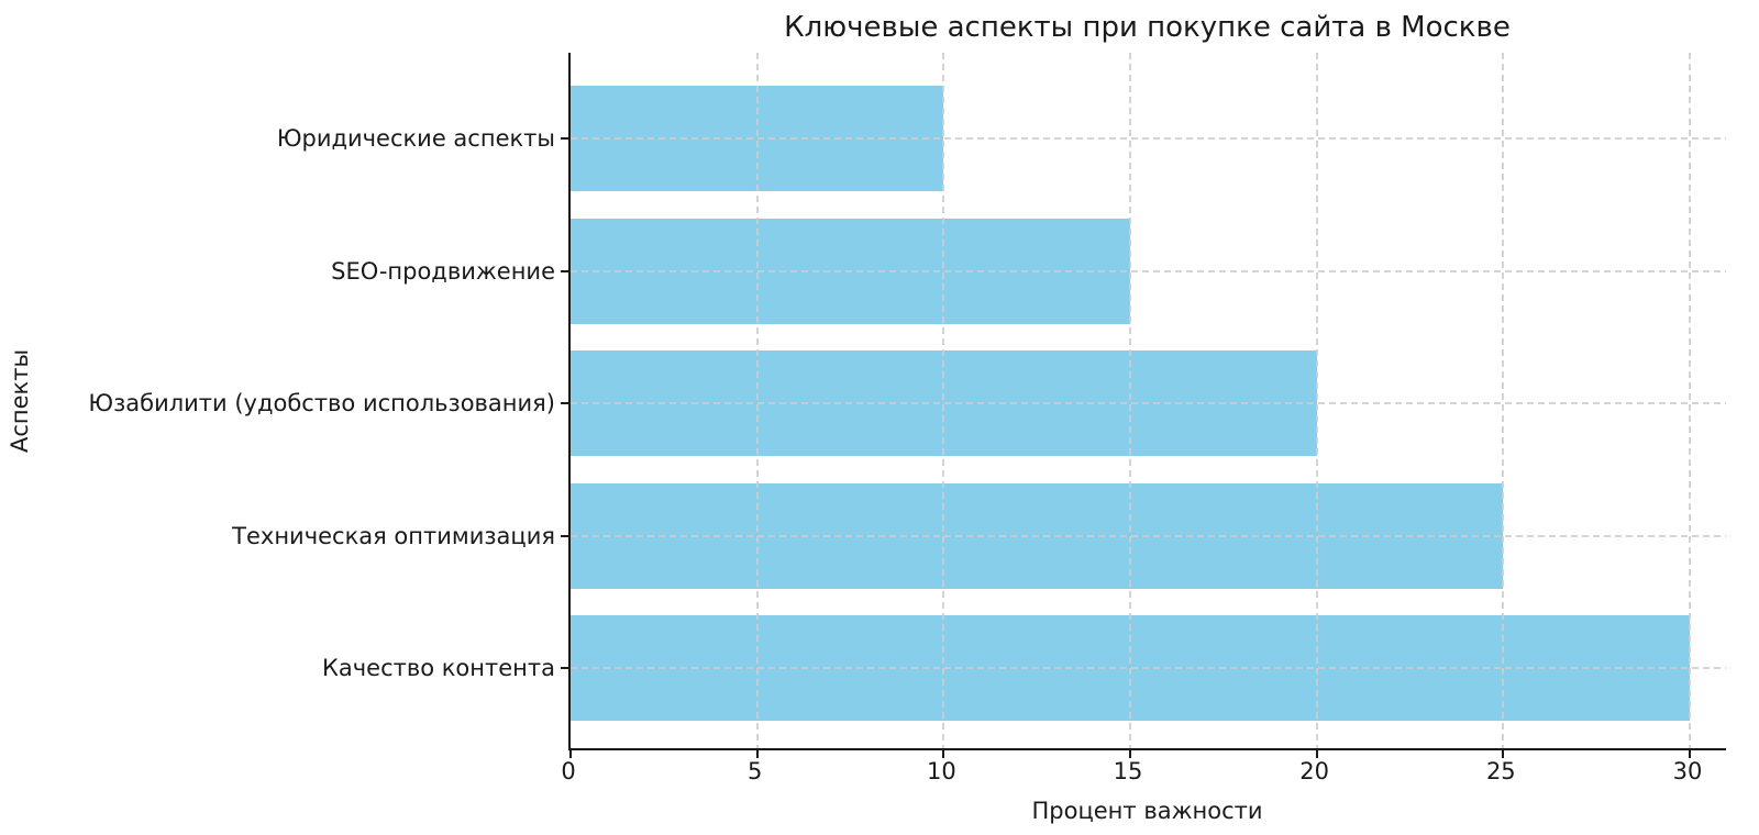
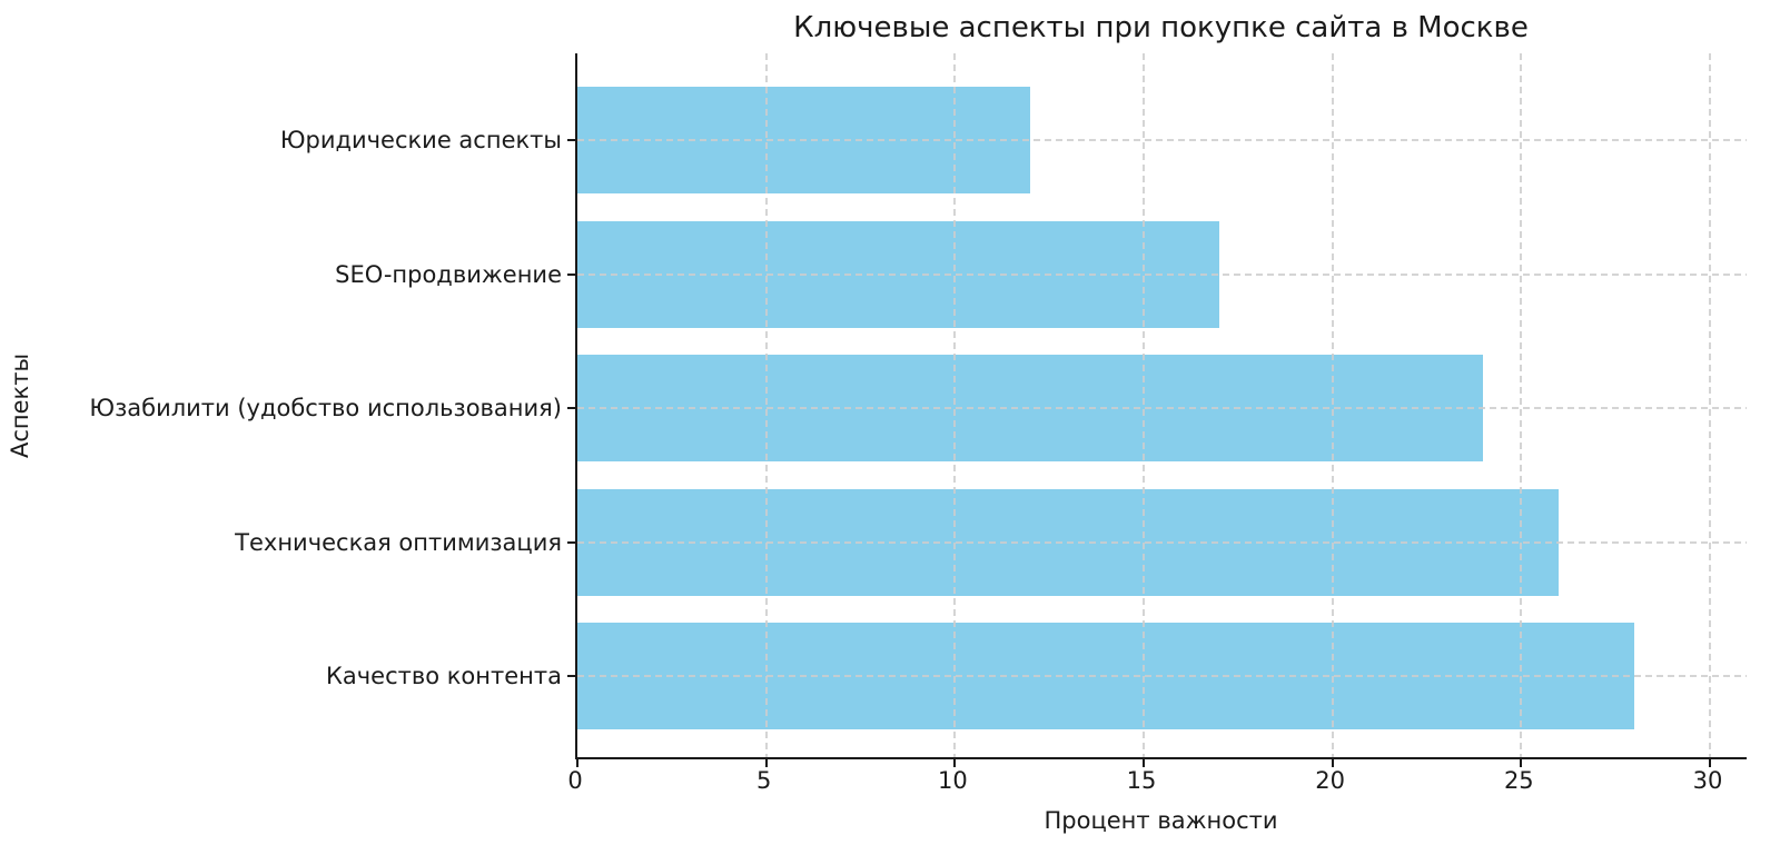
Юридические аспекты: 10 -> 12
SEO-продвижение: 15 -> 17
Юзабилити (удобство использования): 20 -> 24
Техническая оптимизация: 25 -> 26
Качество контента: 30 -> 28
